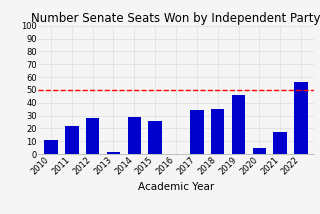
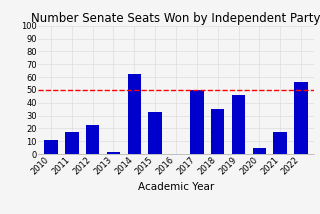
2011: 22 -> 17
2012: 28 -> 23
2014: 29 -> 62
2015: 26 -> 33
2017: 34 -> 50
